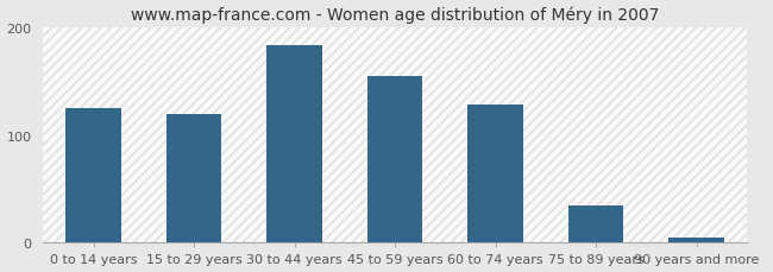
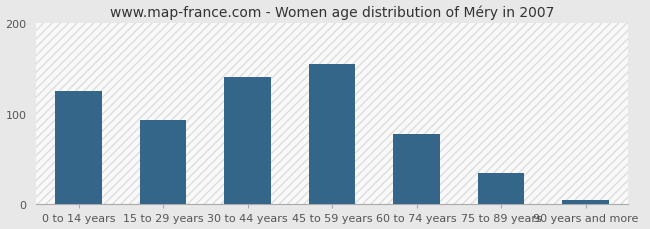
15 to 29 years: 120 -> 93
30 to 44 years: 184 -> 140
60 to 74 years: 128 -> 78
